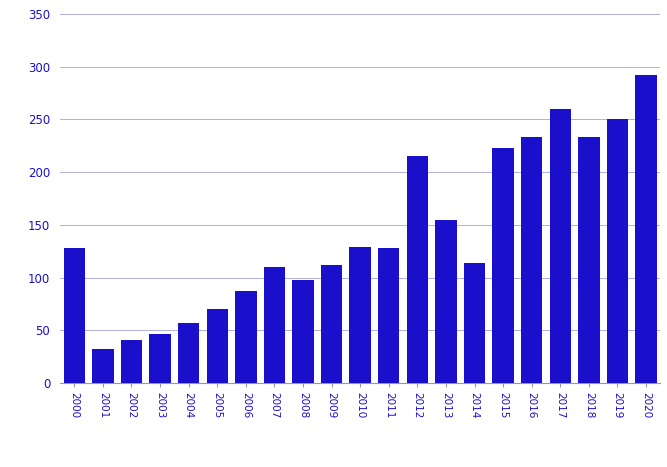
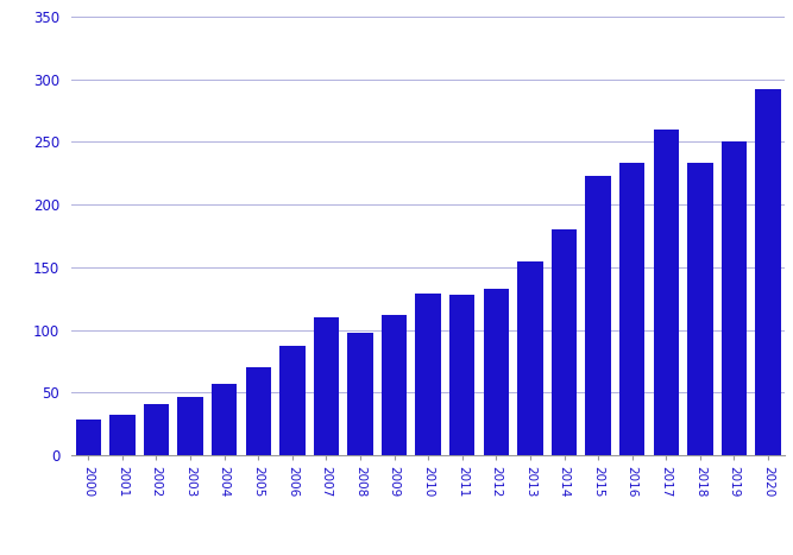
2000: 128 -> 28
2012: 215 -> 133
2014: 114 -> 180
